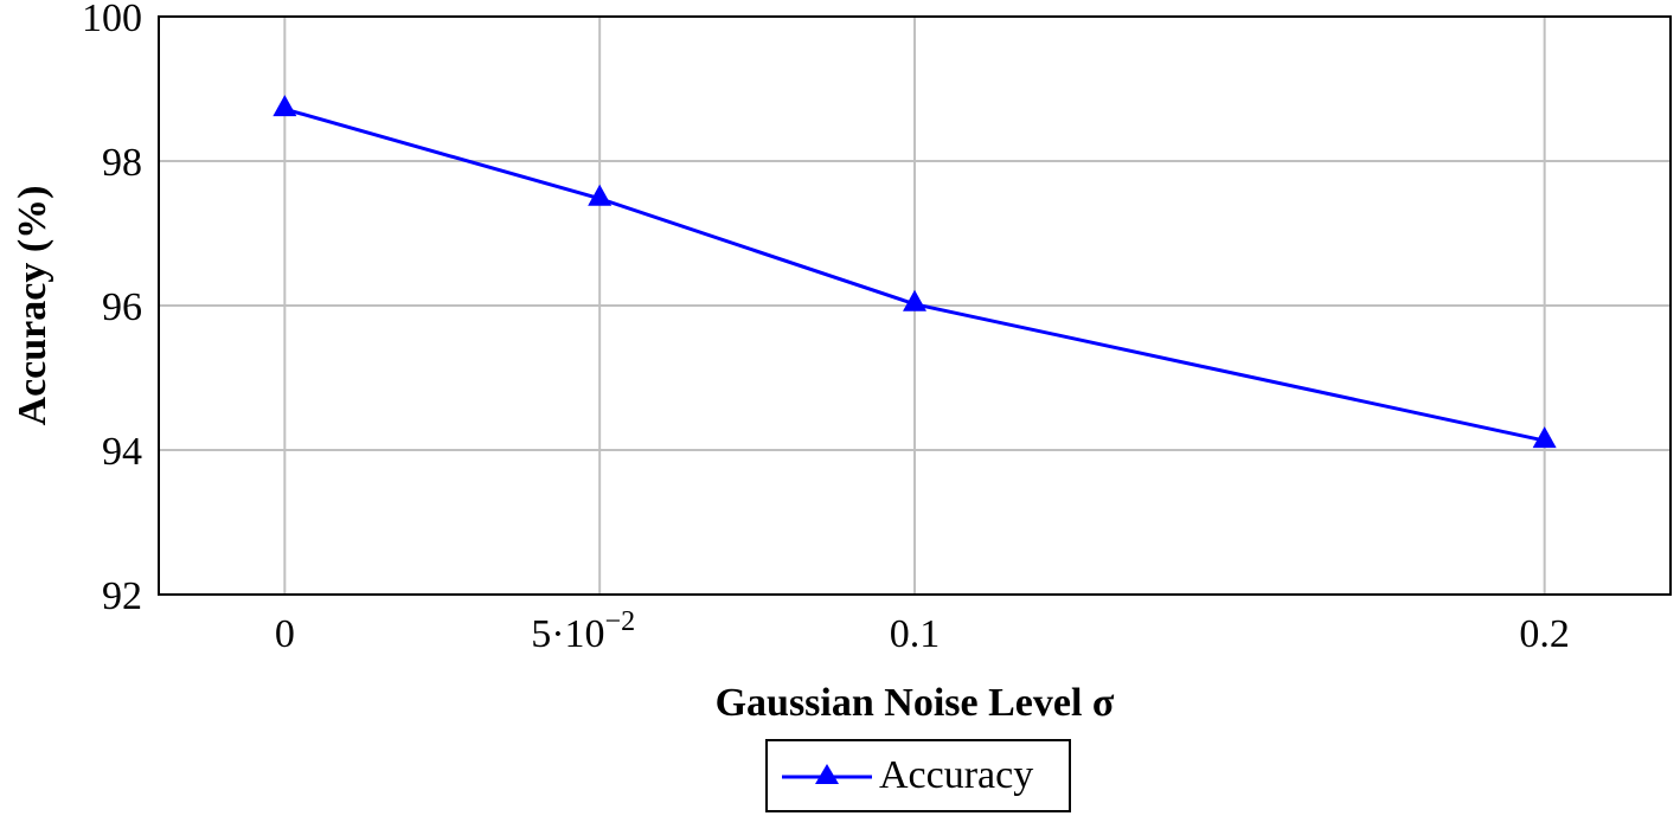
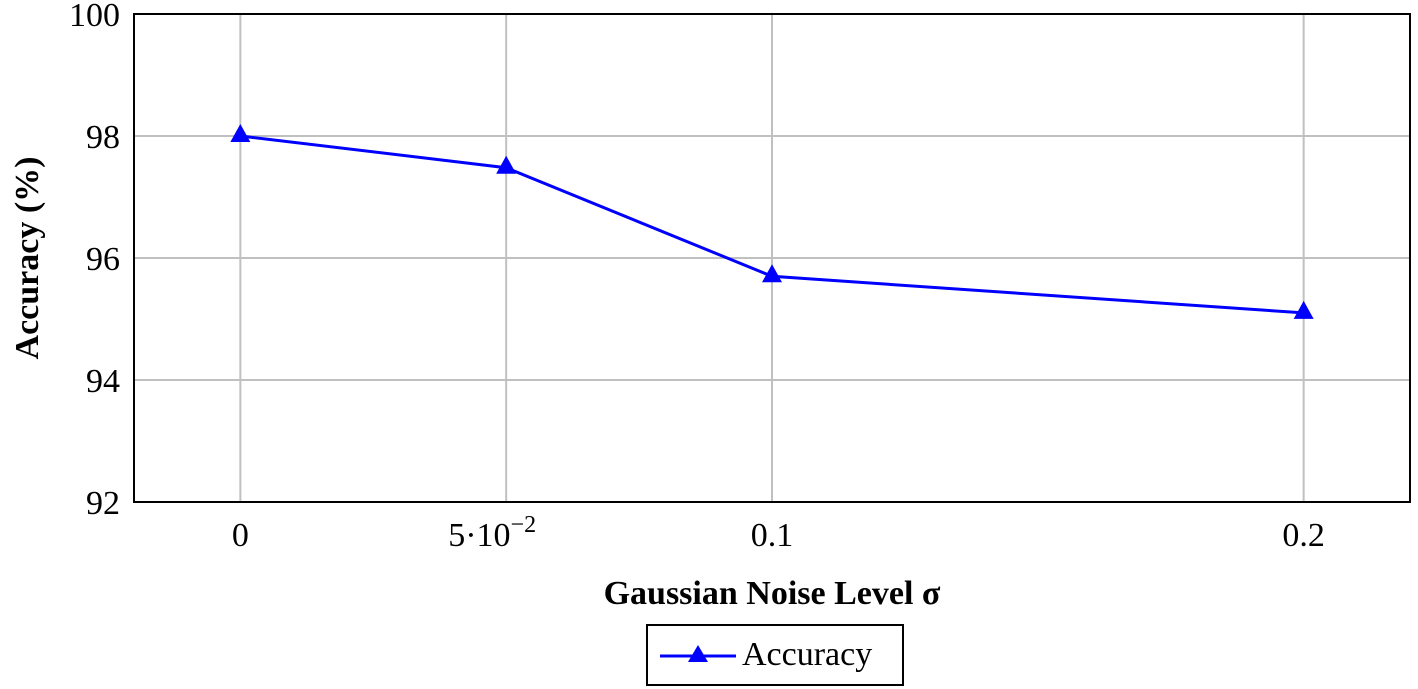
0: 98.7 -> 98.0
0.1: 96.0 -> 95.7
0.2: 94.1 -> 95.1
